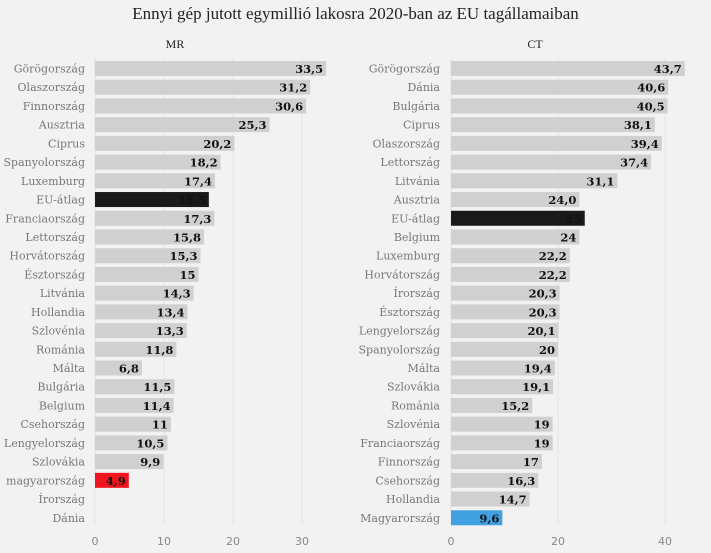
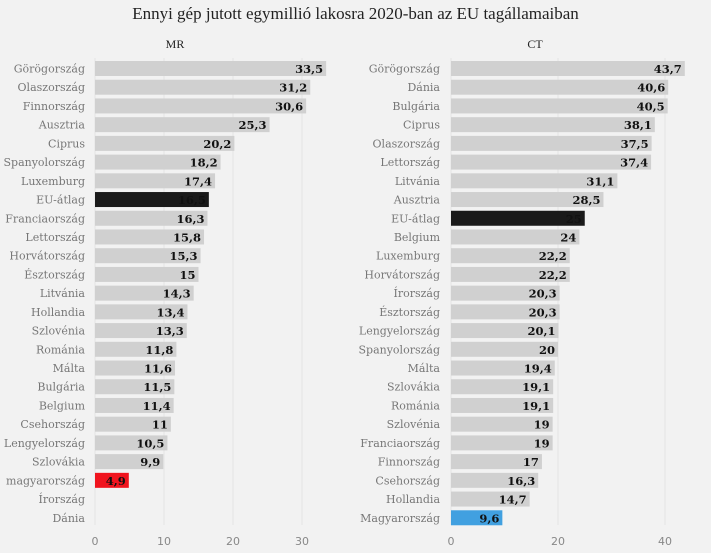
MR/Franciaország: 17,3 -> 16,3
MR/Málta: 6,8 -> 11,6
CT/Olaszország: 39,4 -> 37,5
CT/Ausztria: 24,0 -> 28,5
CT/Románia: 15,2 -> 19,1
